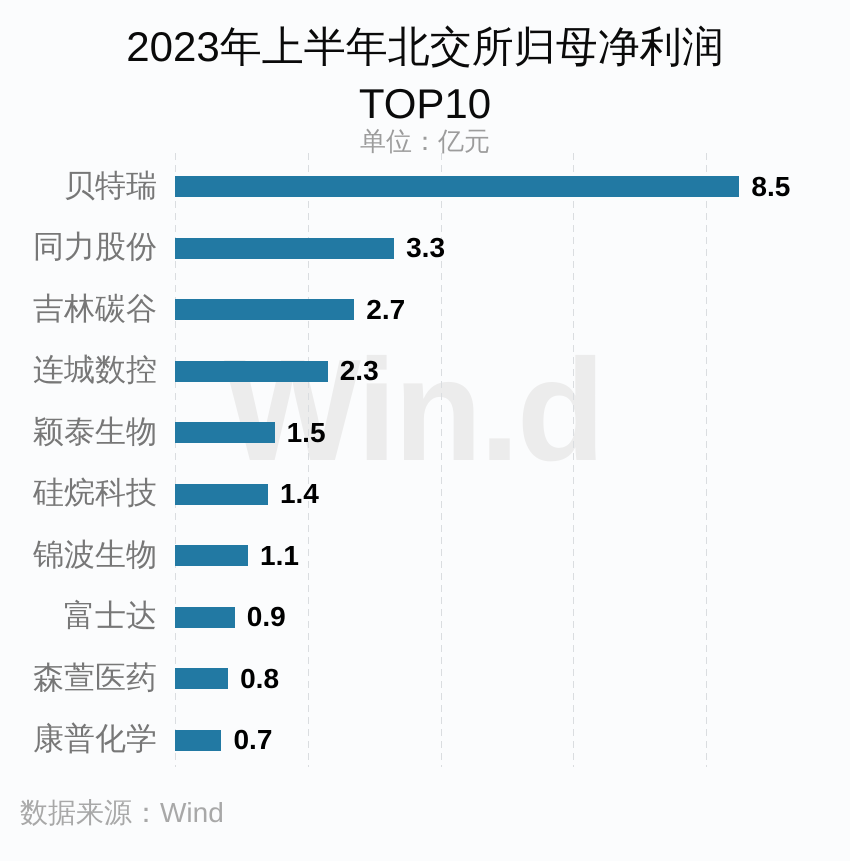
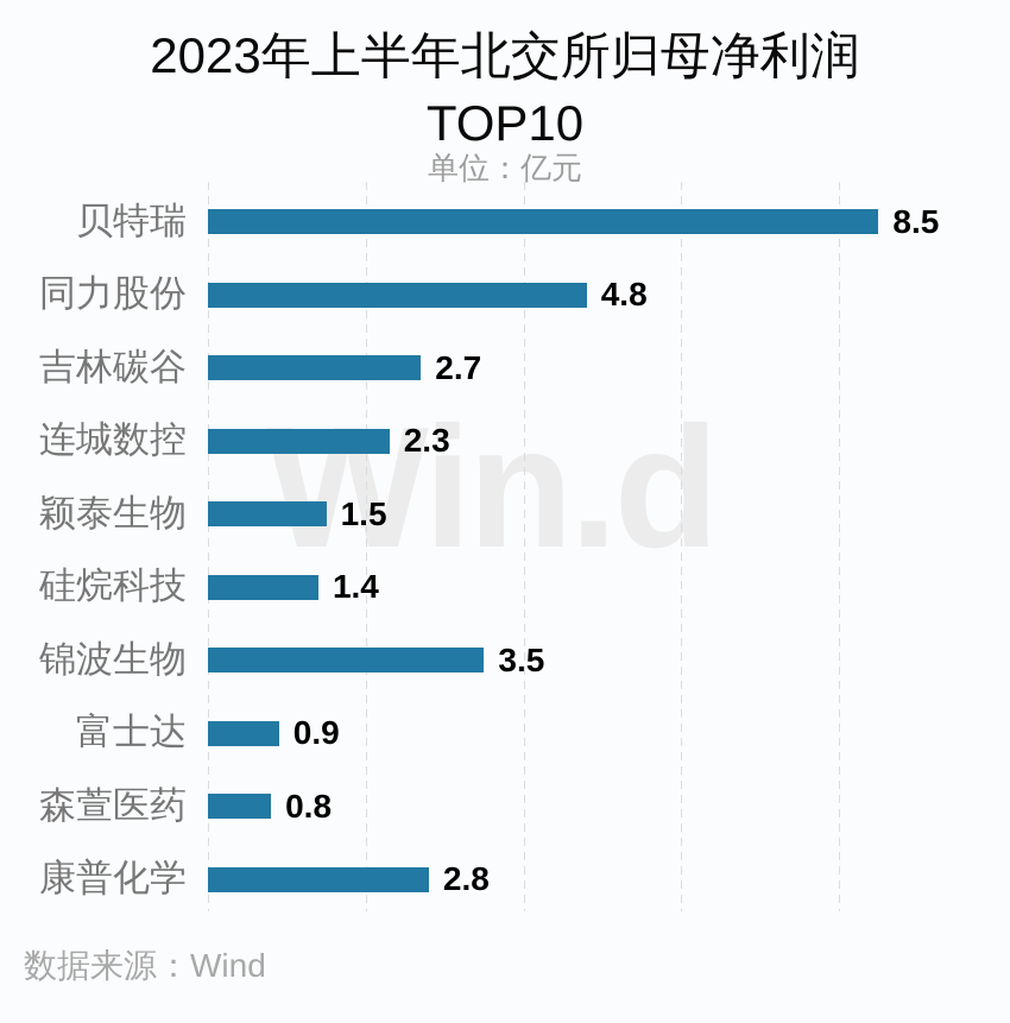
同力股份: 3.3 -> 4.8
锦波生物: 1.1 -> 3.5
康普化学: 0.7 -> 2.8
